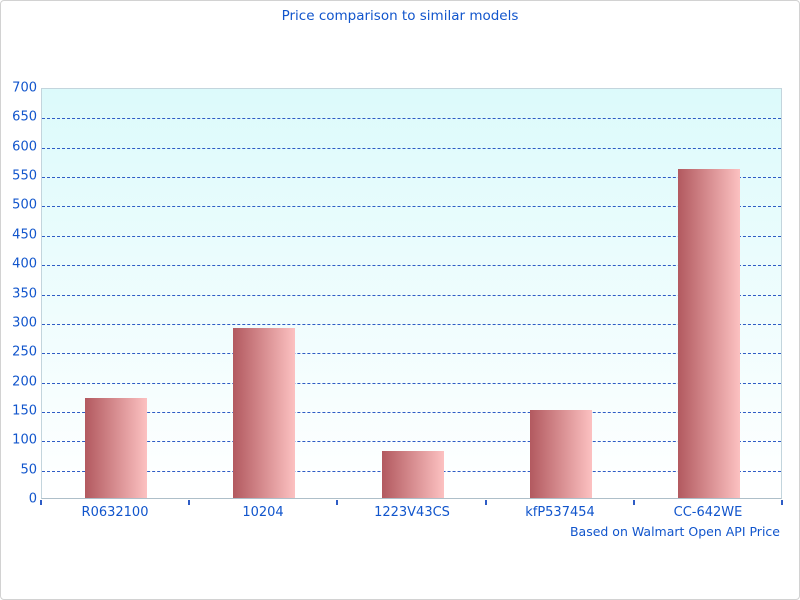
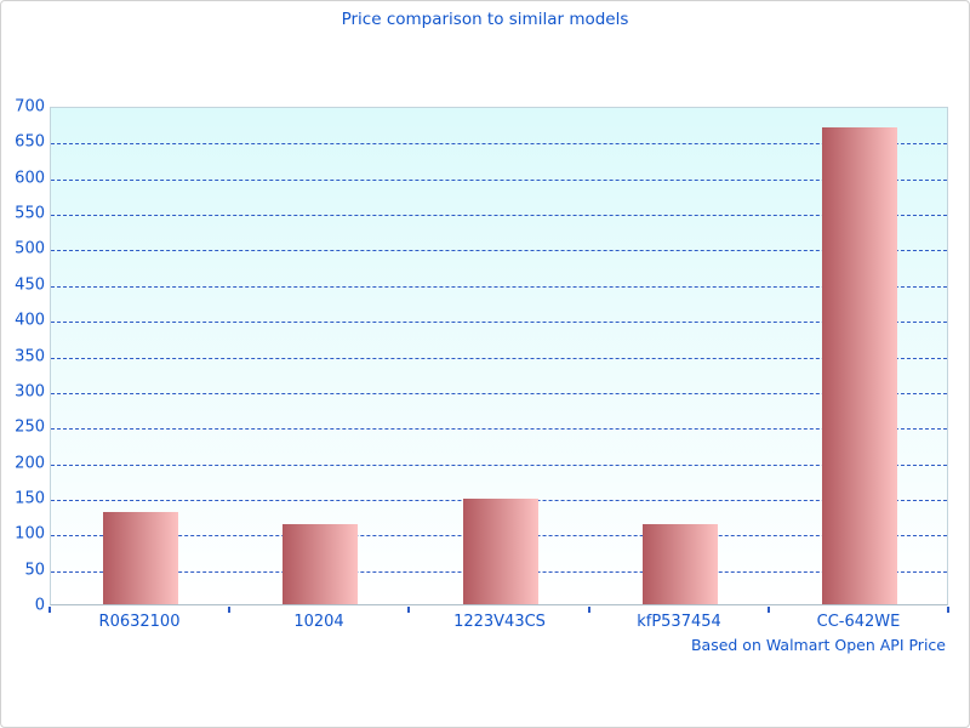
R0632100: 170 -> 130
10204: 290 -> 110
1223V43CS: 80 -> 150
kfP537454: 150 -> 110
CC-642WE: 560 -> 670
